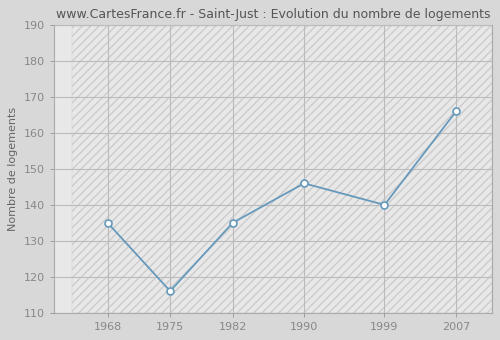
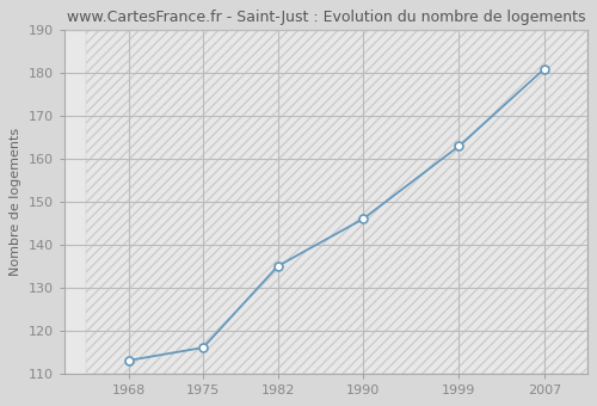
1968: 135 -> 113
1999: 140 -> 163
2007: 166 -> 181
